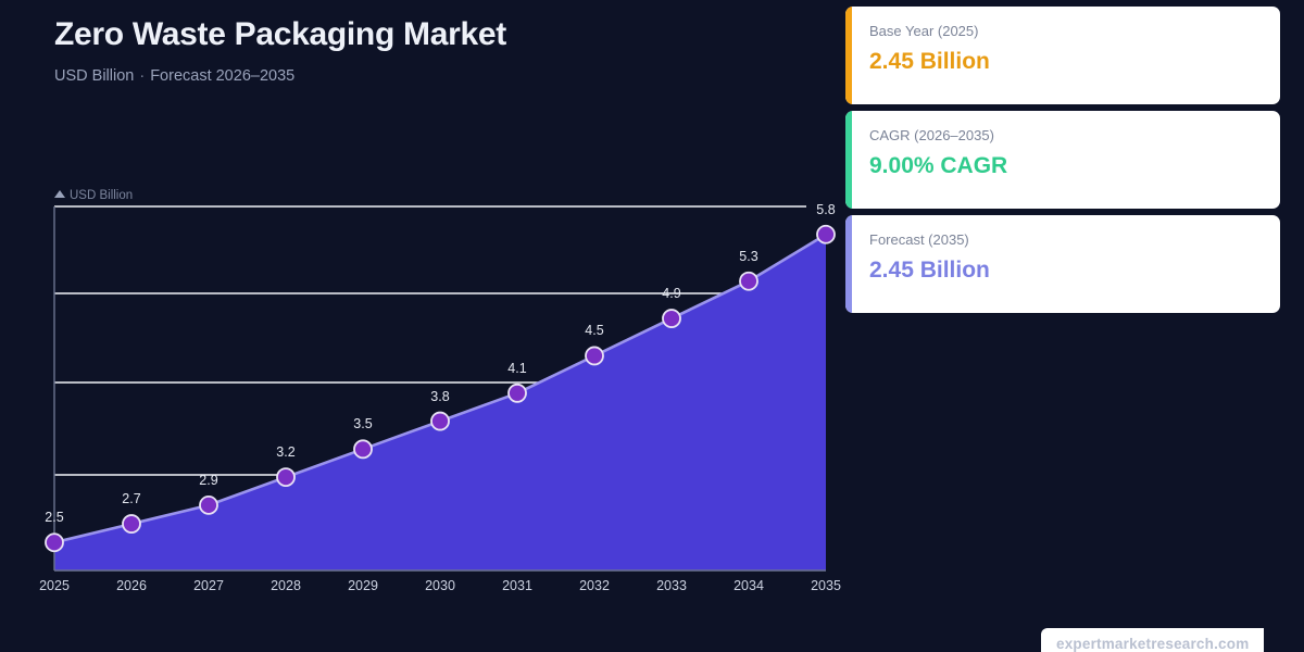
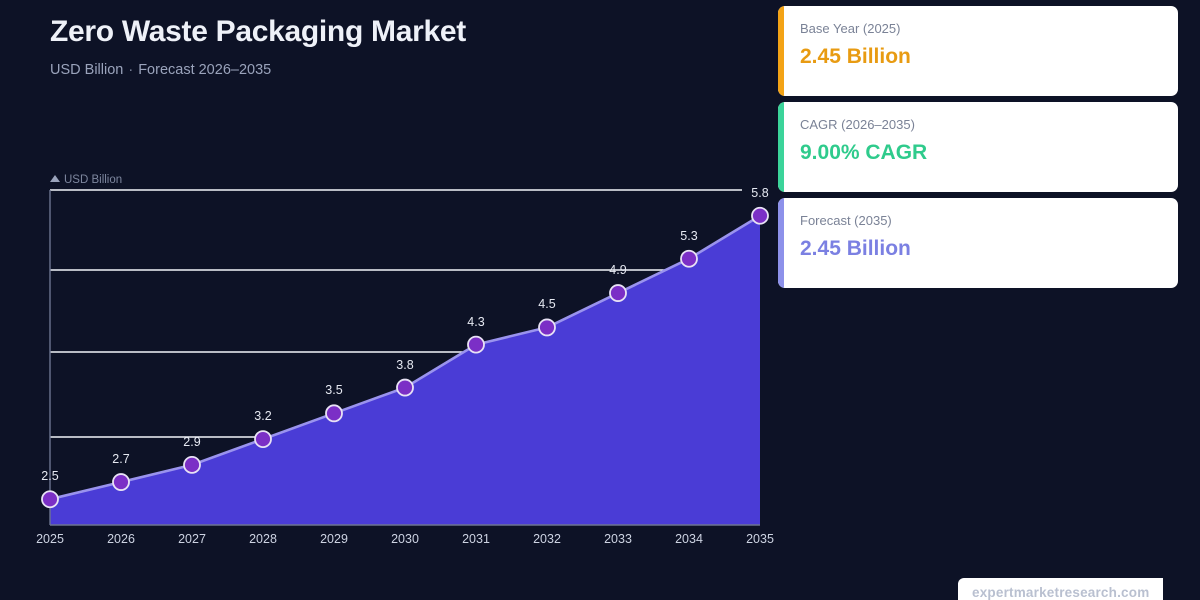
2031: 4.1 -> 4.3
